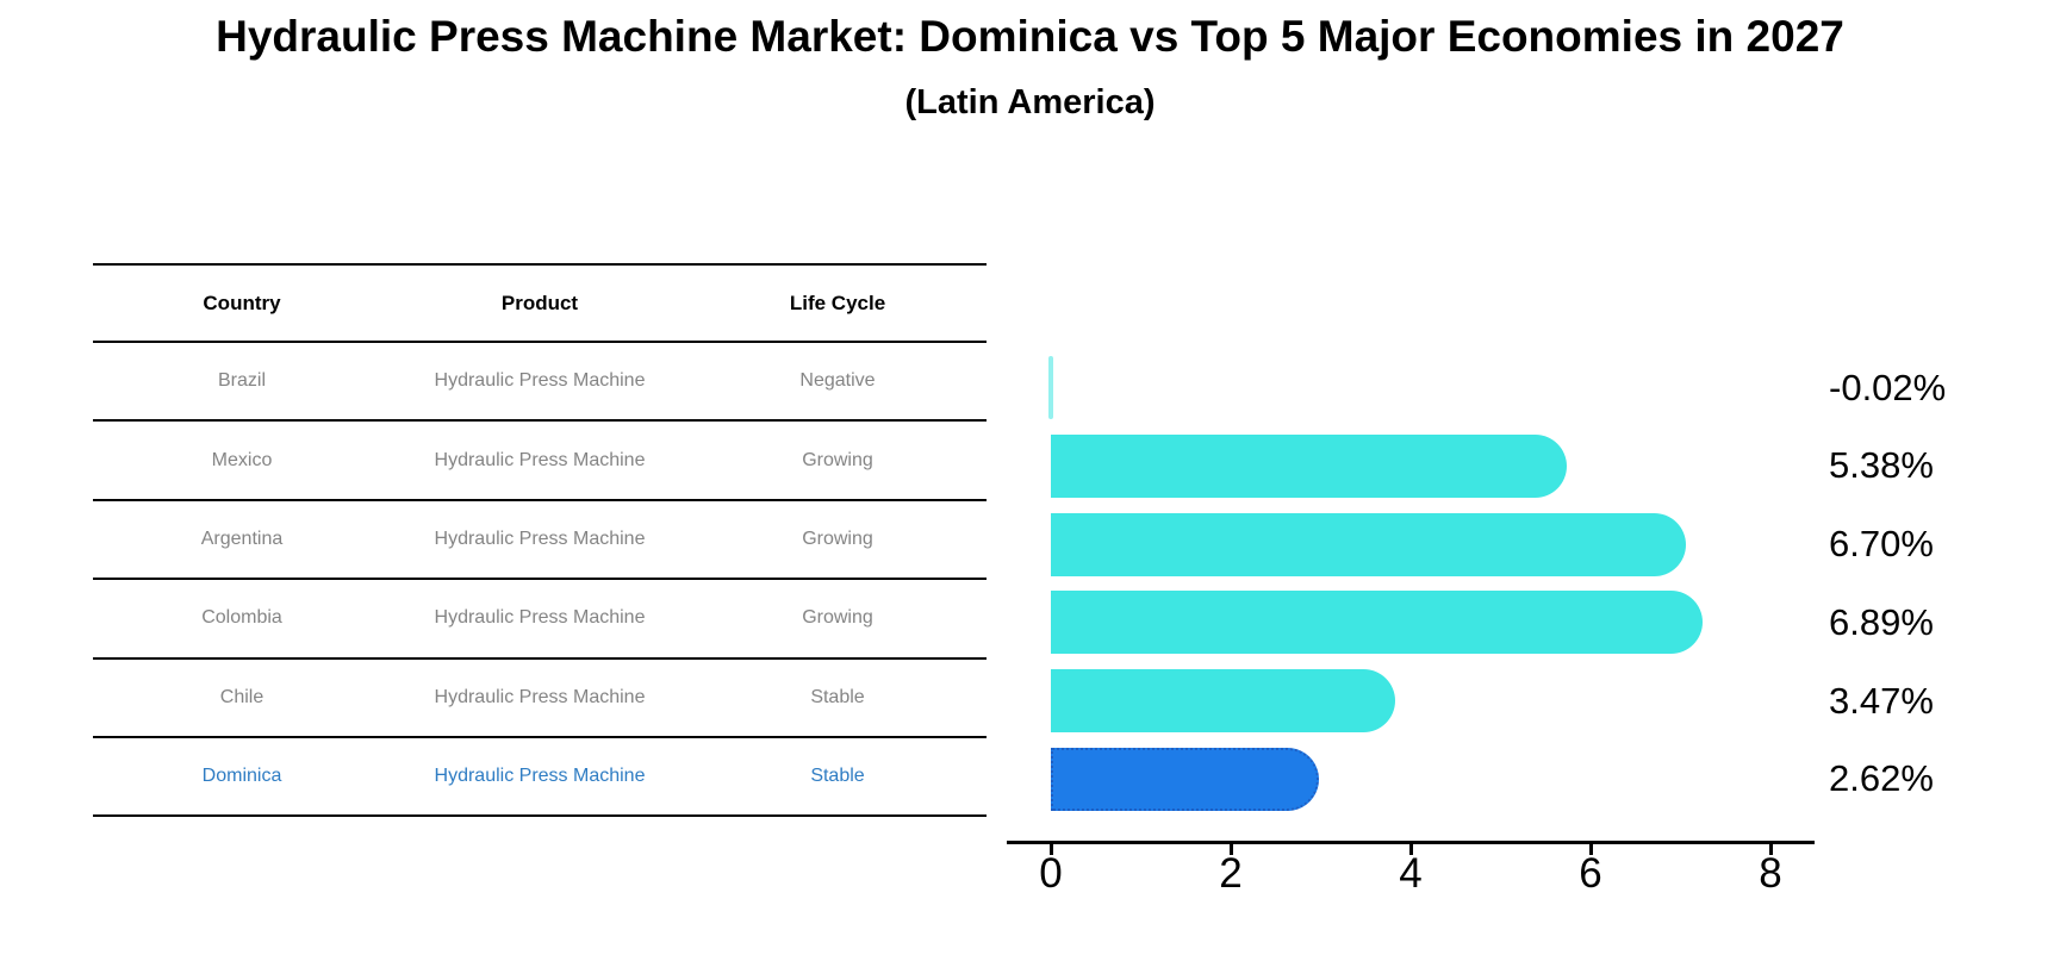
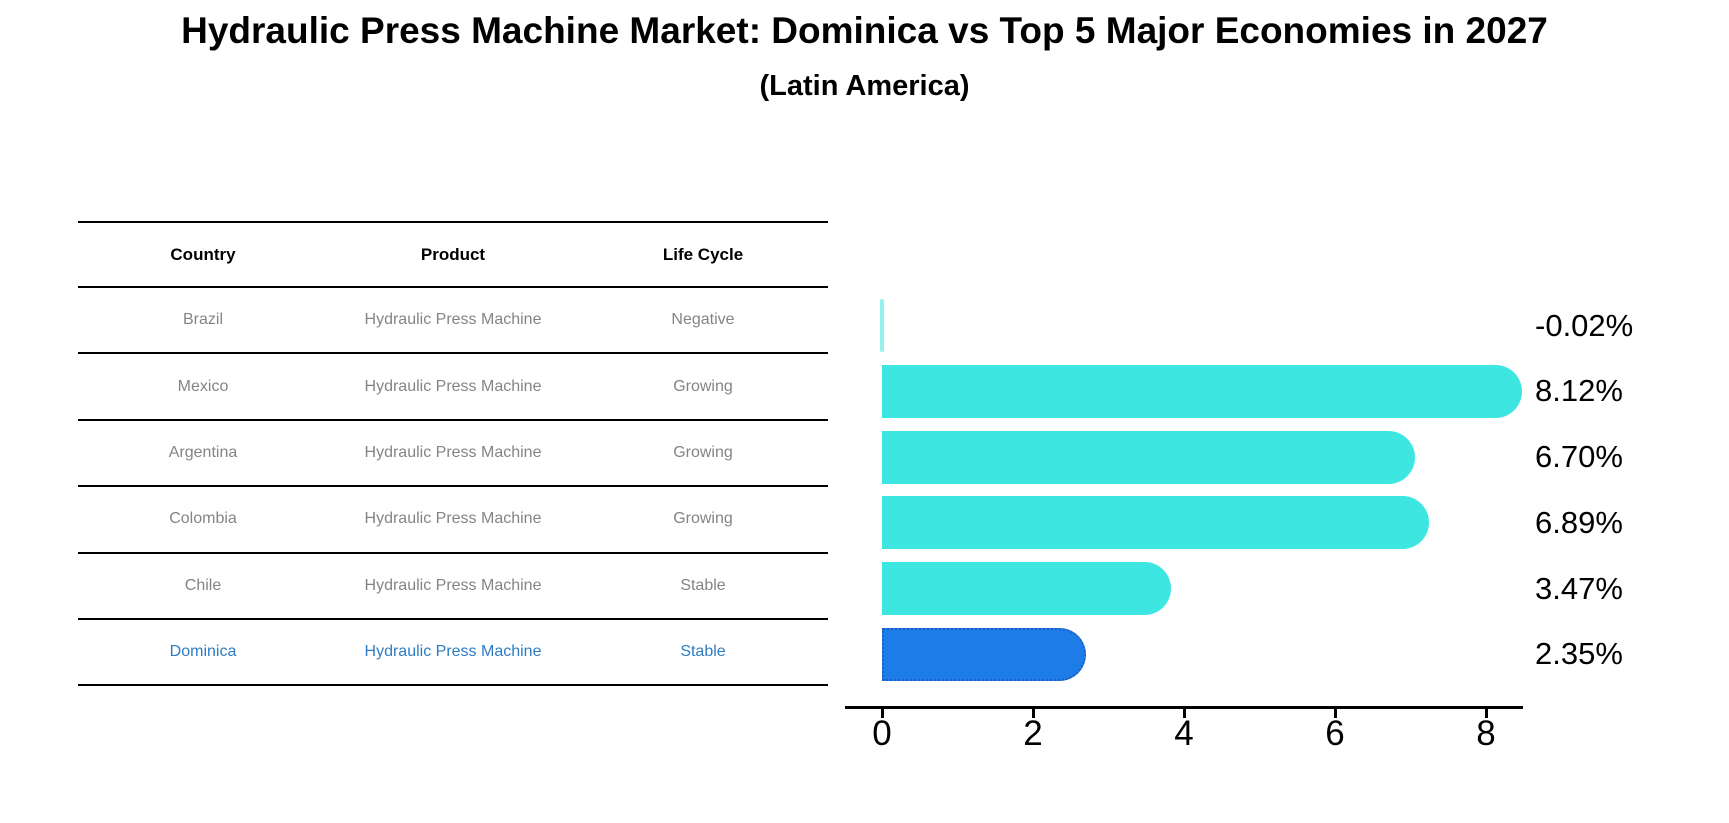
Mexico: 5.38% -> 8.12%
Dominica: 2.62% -> 2.35%
